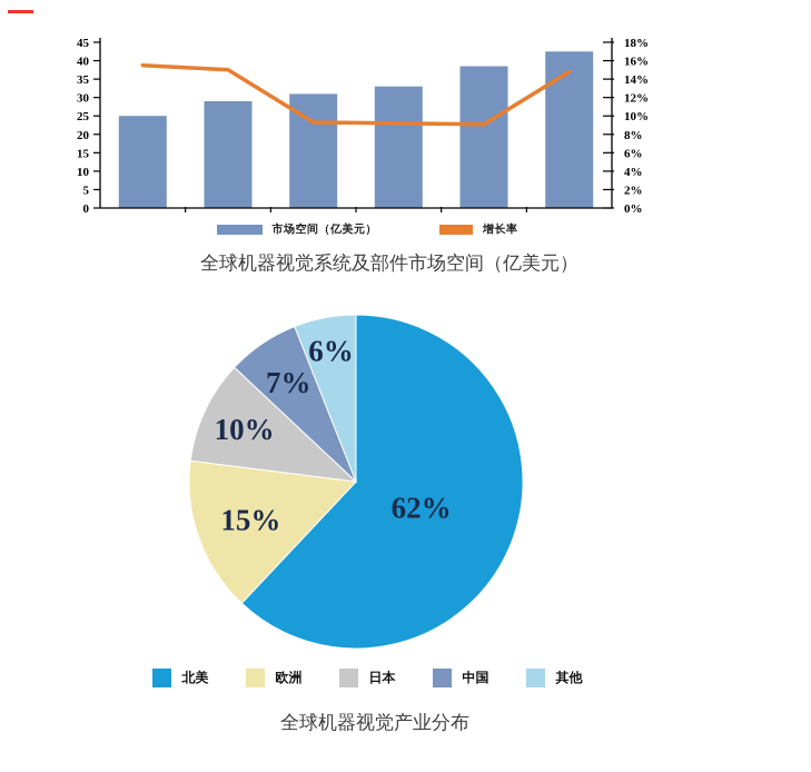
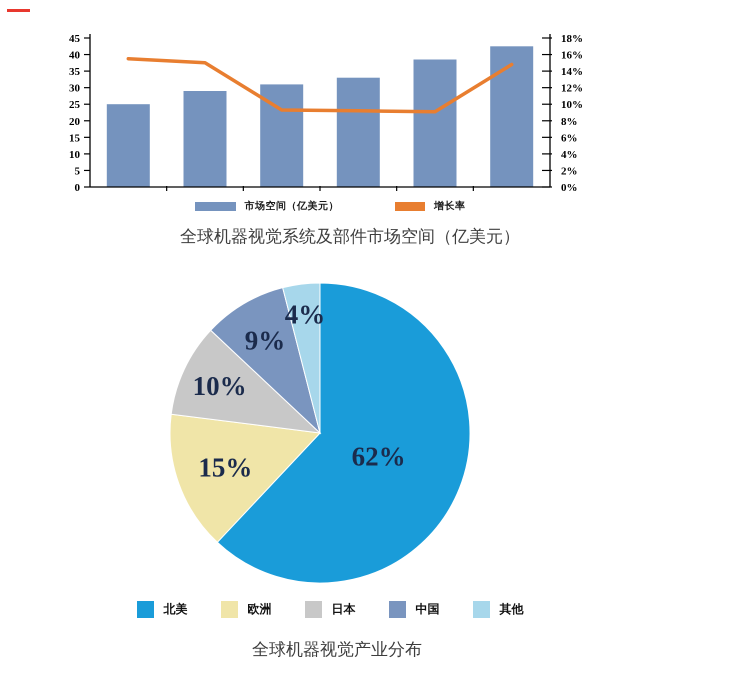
全球机器视觉产业分布/中国: 7% -> 9%
全球机器视觉产业分布/其他: 6% -> 4%
